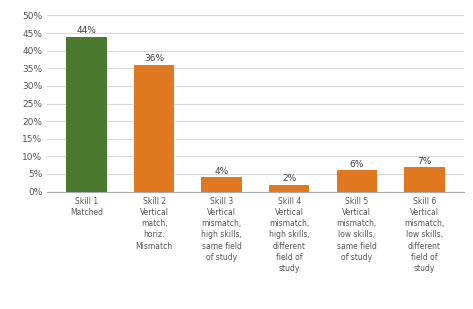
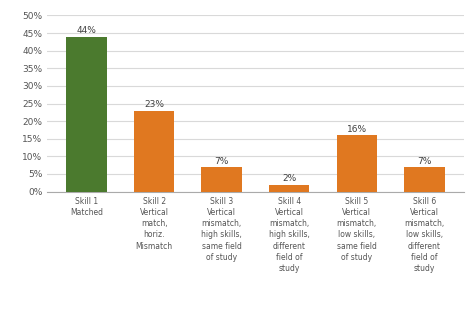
Skill 2 Vertical match, horiz. Mismatch: 36% -> 23%
Skill 3 Vertical mismatch, high skills, same field of study: 4% -> 7%
Skill 5 Vertical mismatch, low skills, same field of study: 6% -> 16%
